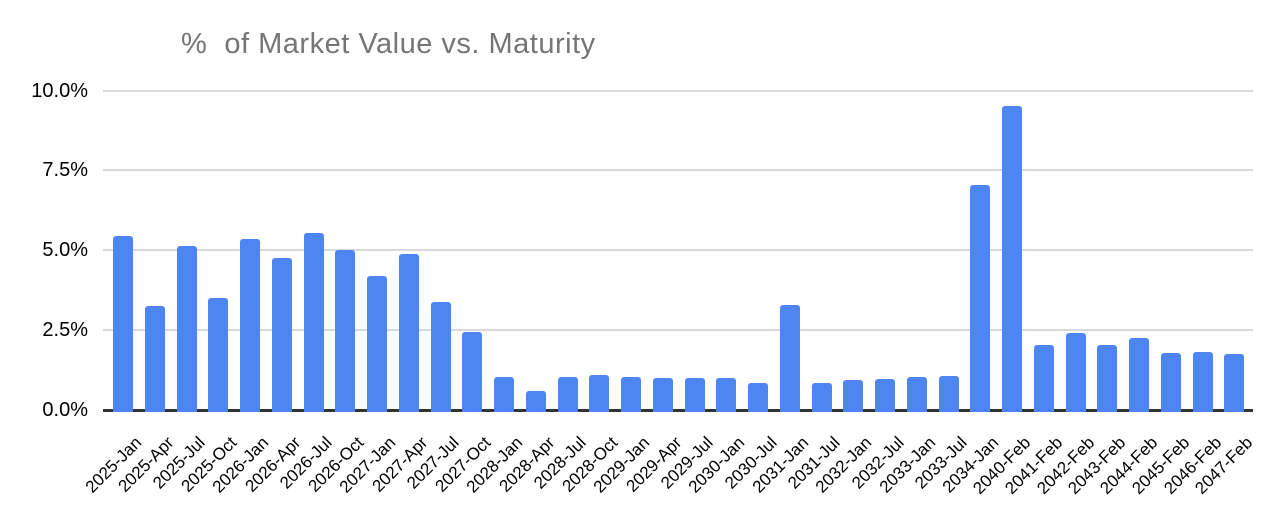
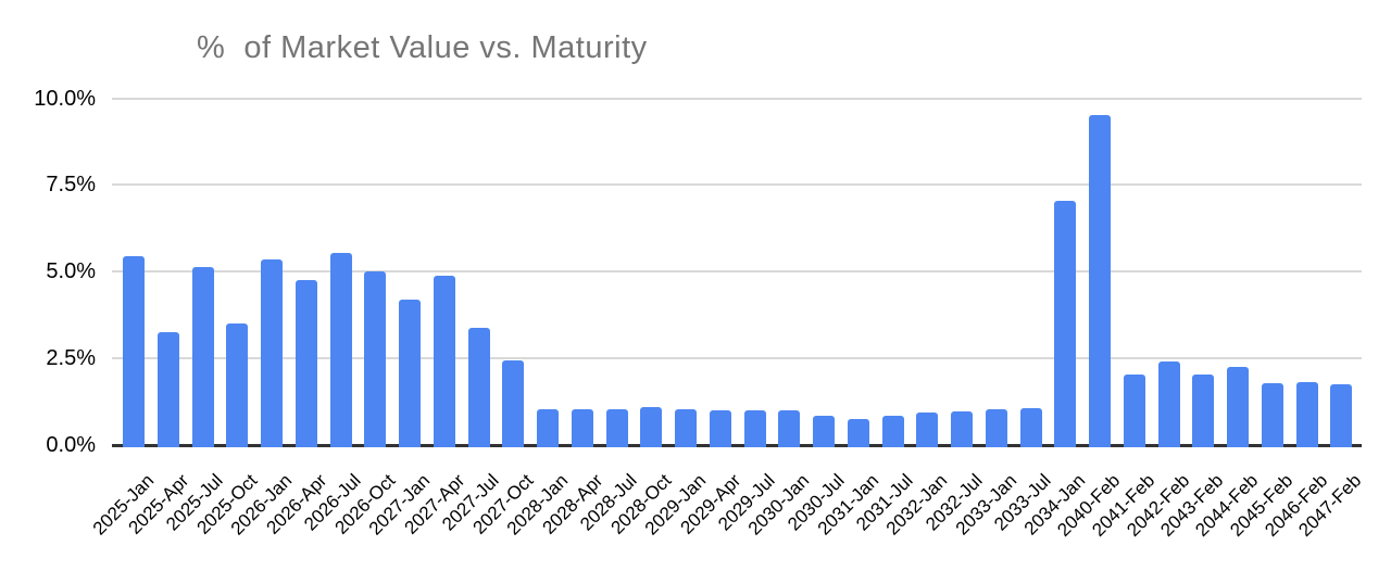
2028-Apr: 0.6% -> 1.0%
2031-Jan: 3.3% -> 0.8%
